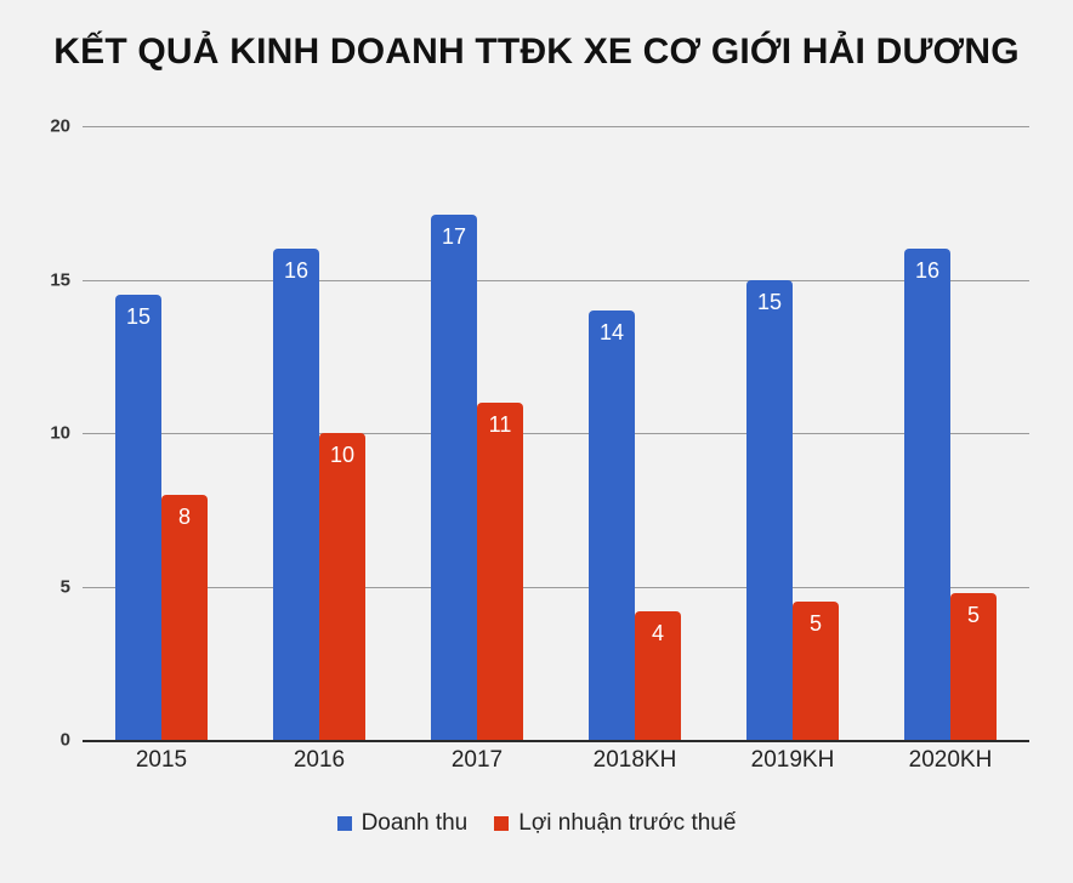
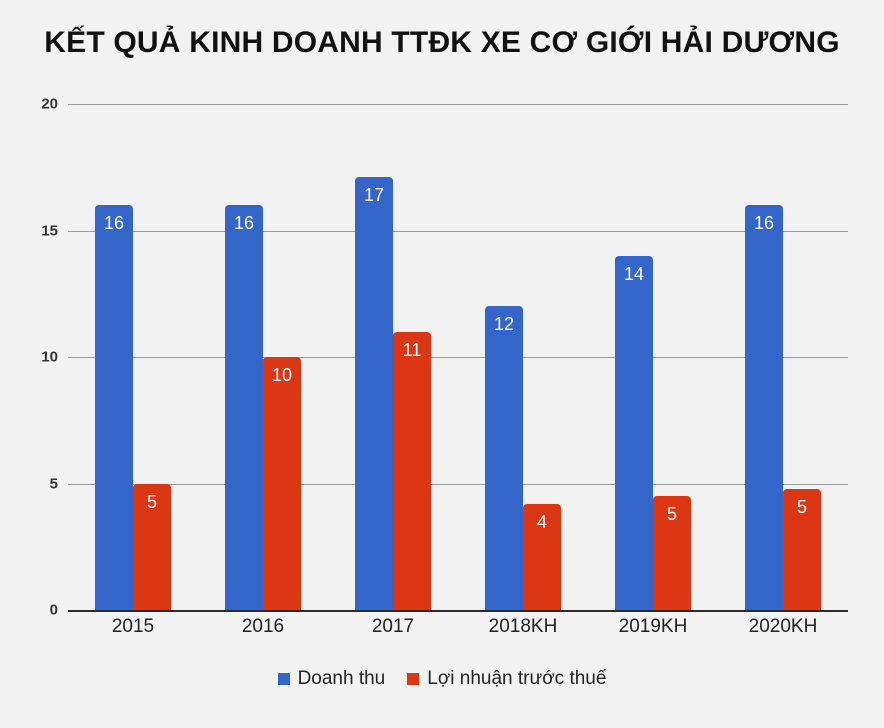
Doanh thu/2015: 15 -> 16
Lợi nhuận trước thuế/2015: 8 -> 5
Doanh thu/2018KH: 14 -> 12
Doanh thu/2019KH: 15 -> 14
